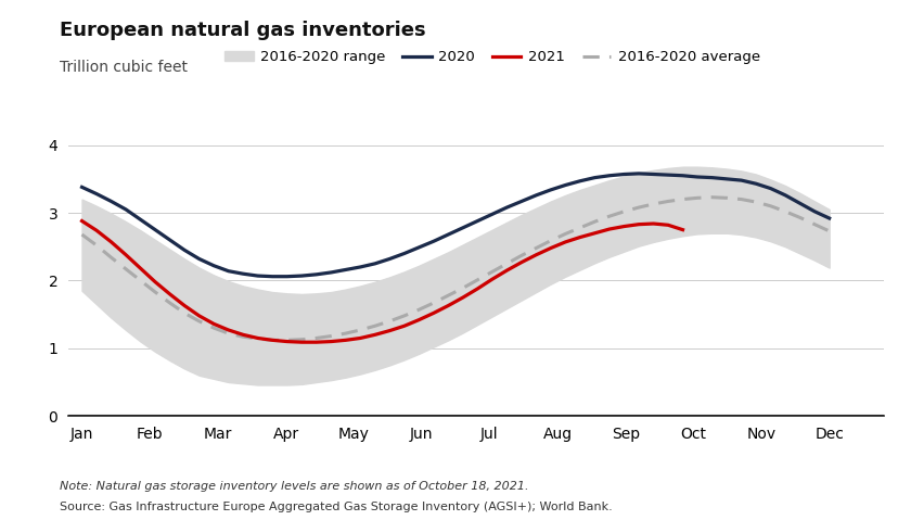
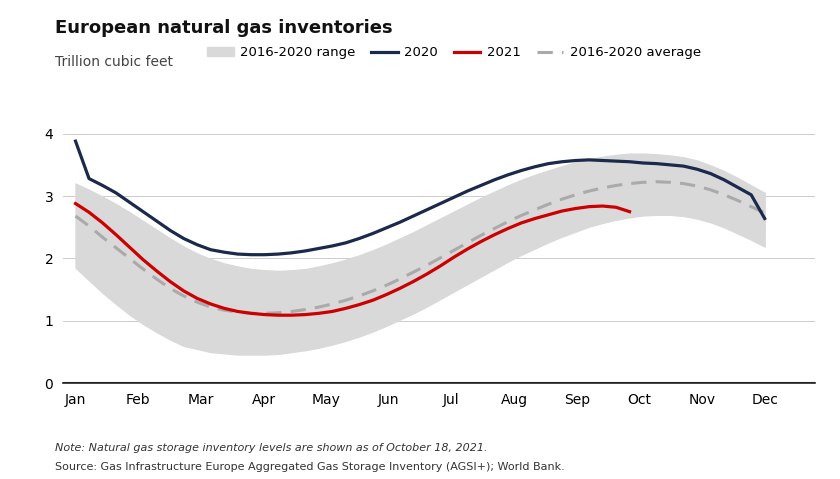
2020/Jan: 3.38 -> 3.88
2020/Dec: 2.92 -> 2.64
